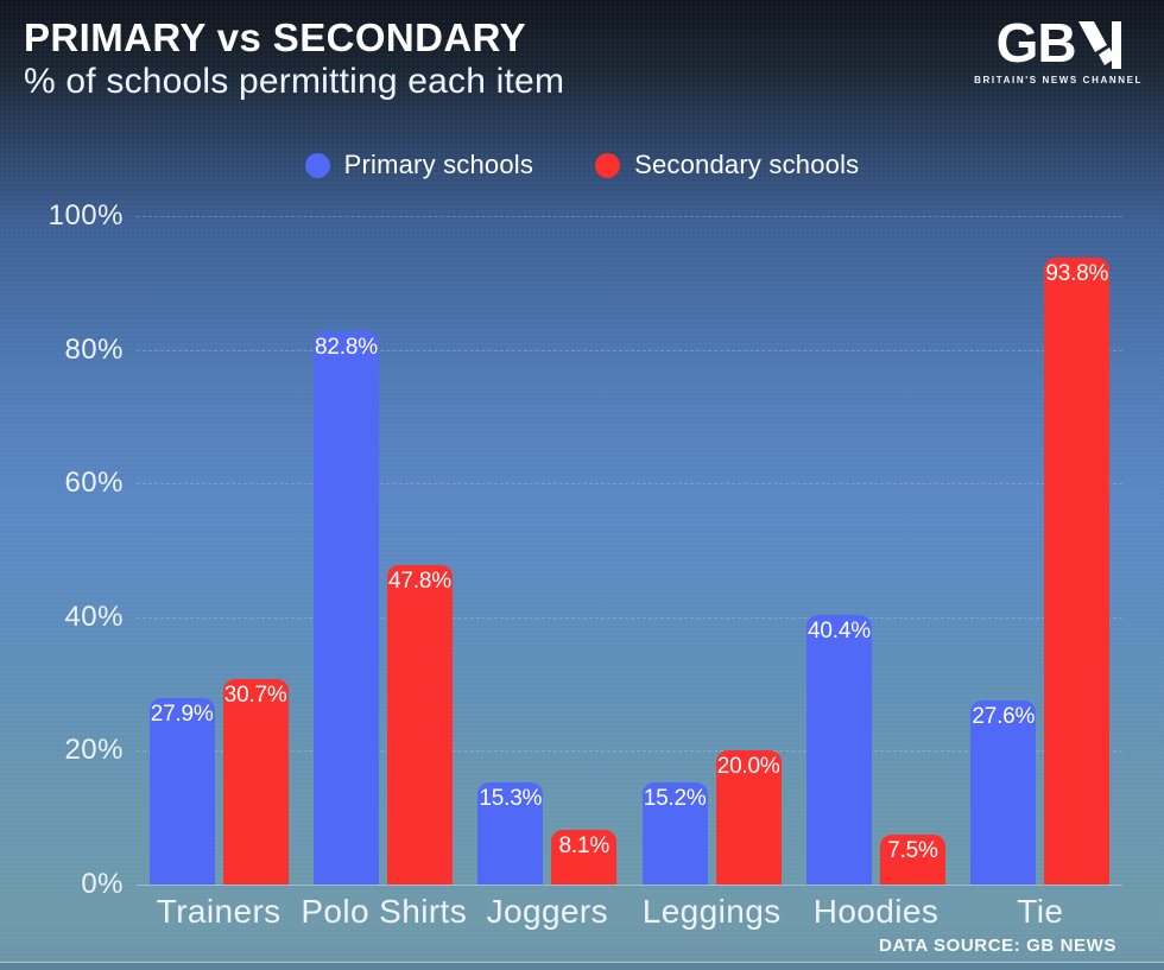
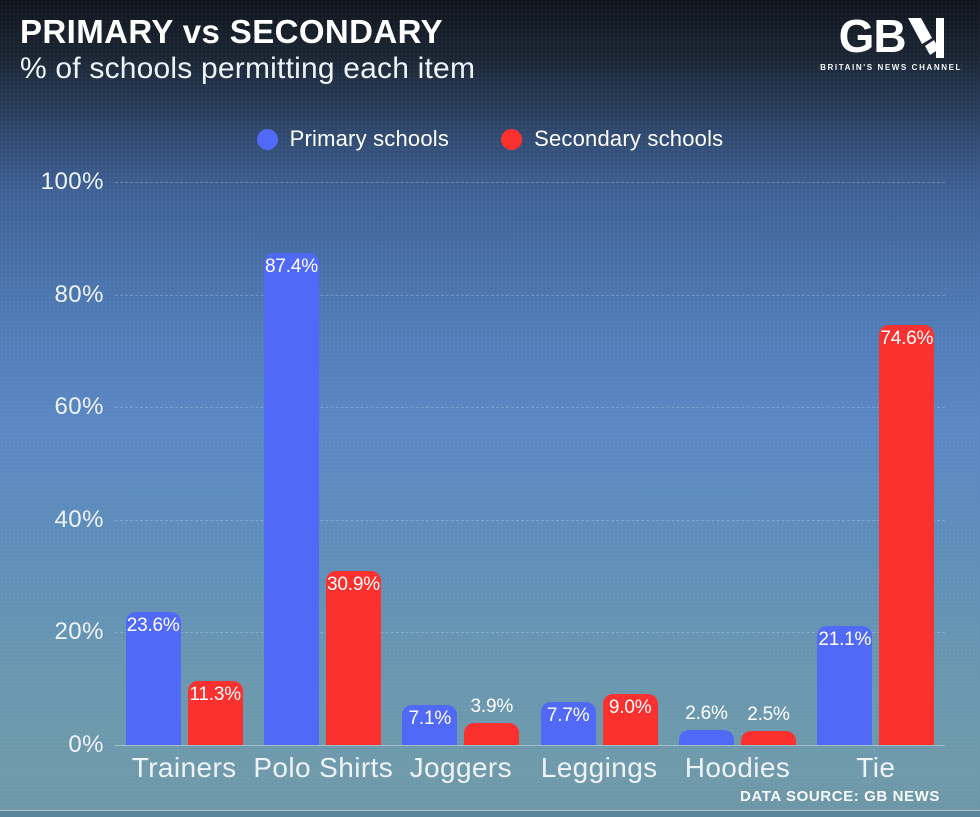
Primary schools/Trainers: 27.9% -> 23.6%
Secondary schools/Trainers: 30.7% -> 11.3%
Primary schools/Polo Shirts: 82.8% -> 87.4%
Secondary schools/Polo Shirts: 47.8% -> 30.9%
Primary schools/Joggers: 15.3% -> 7.1%
Secondary schools/Joggers: 8.1% -> 3.9%
Primary schools/Leggings: 15.2% -> 7.7%
Secondary schools/Leggings: 20.0% -> 9.0%
Primary schools/Hoodies: 40.4% -> 2.6%
Secondary schools/Hoodies: 7.5% -> 2.5%
Primary schools/Tie: 27.6% -> 21.1%
Secondary schools/Tie: 93.8% -> 74.6%
